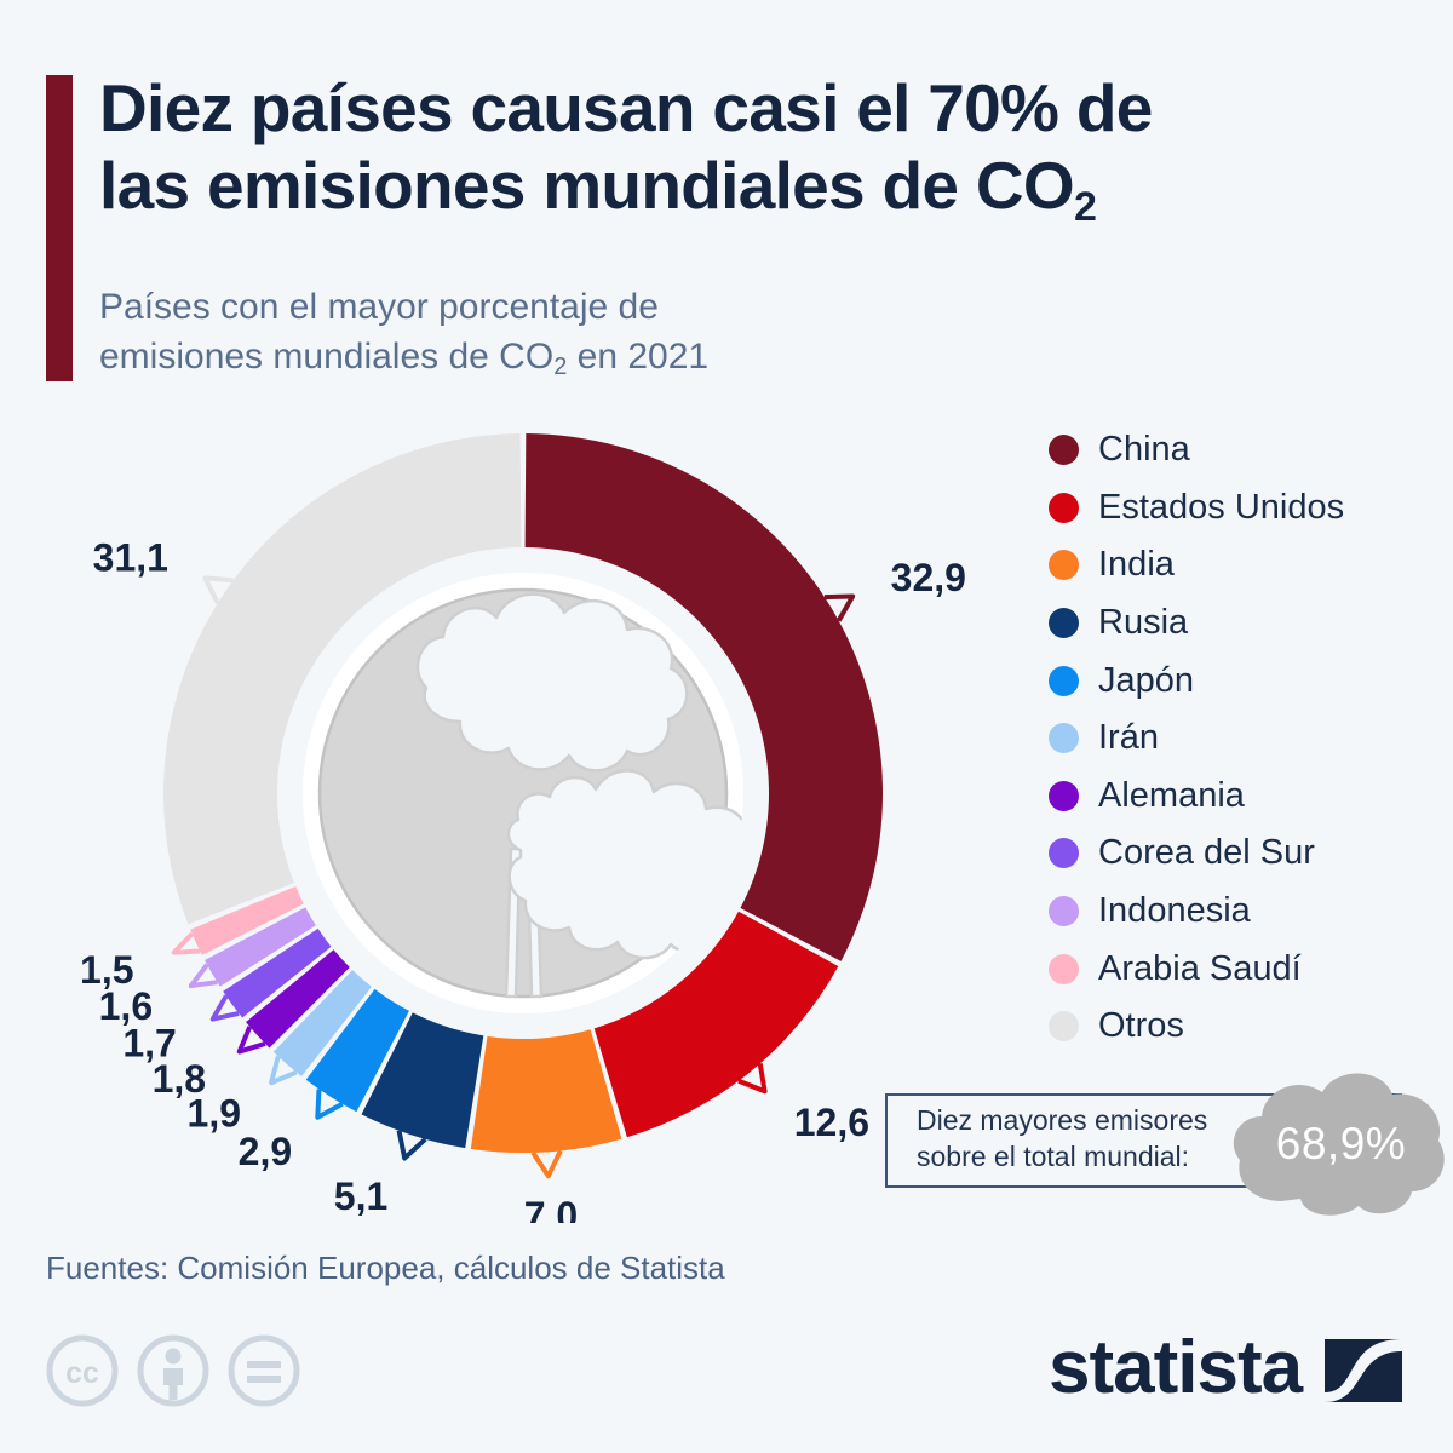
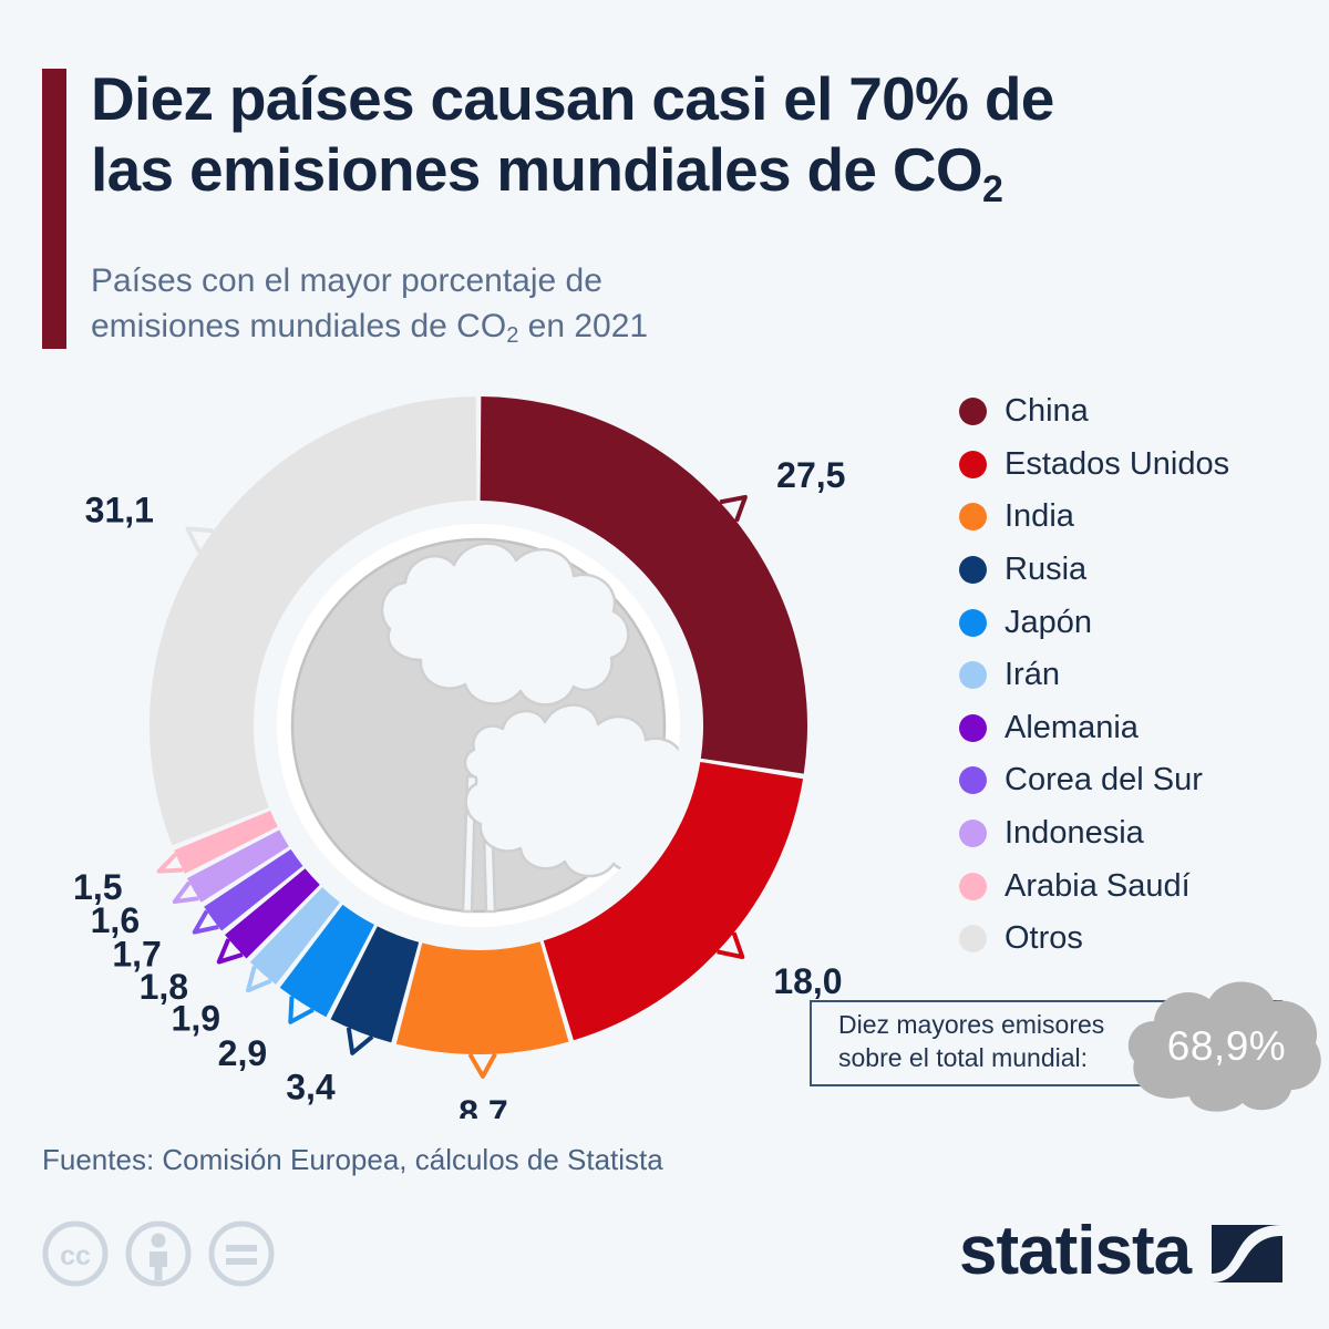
China: 32,9 -> 27,5
Estados Unidos: 12,6 -> 18,0
India: 7,0 -> 8,7
Rusia: 5,1 -> 3,4
